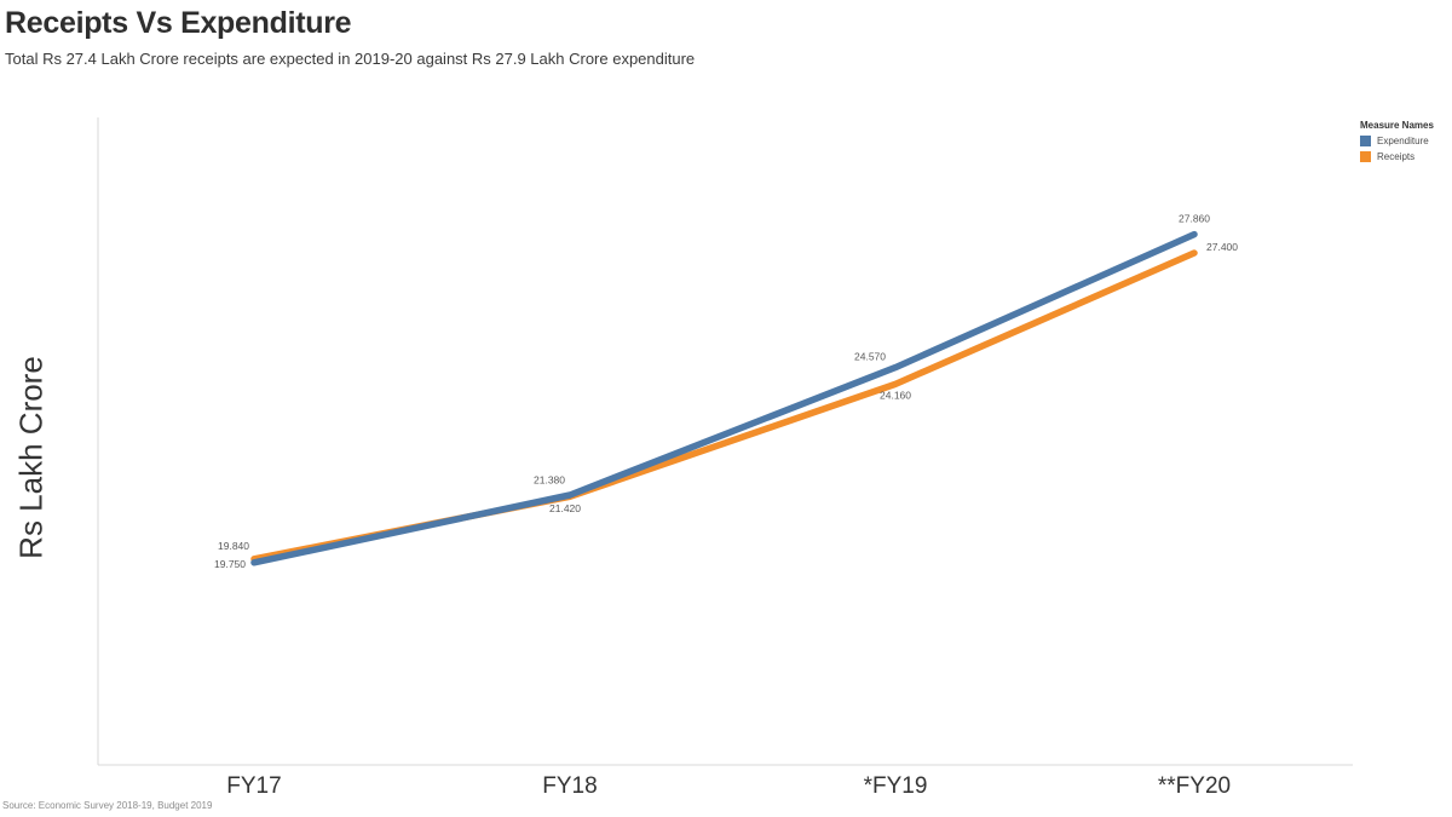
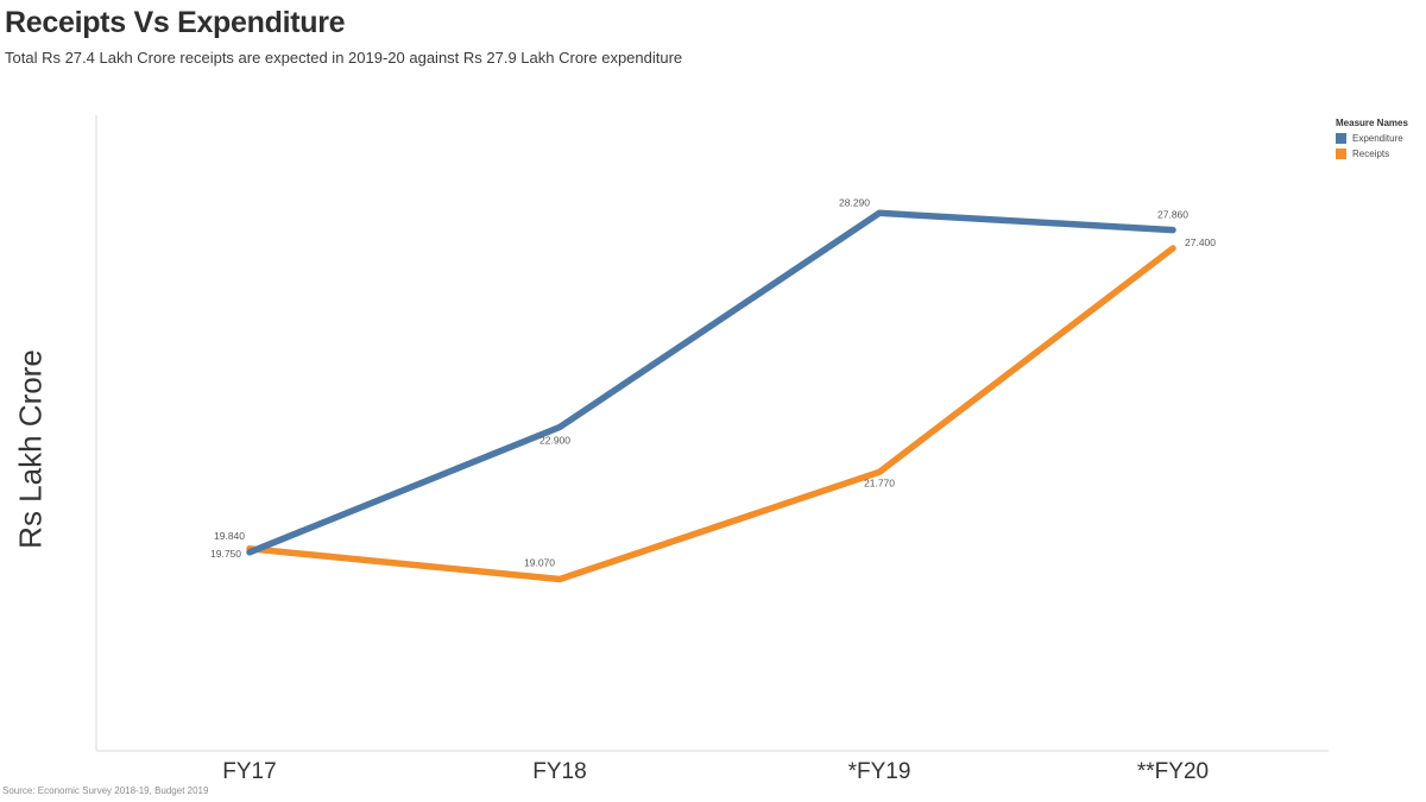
Expenditure/FY18: 21.420 -> 22.900
Receipts/FY18: 21.380 -> 19.070
Expenditure/*FY19: 24.570 -> 28.290
Receipts/*FY19: 24.160 -> 21.770
